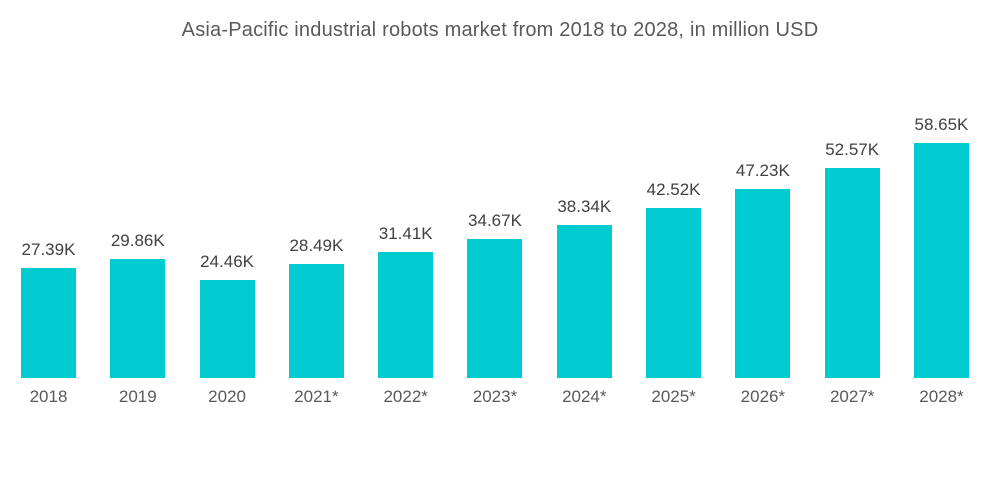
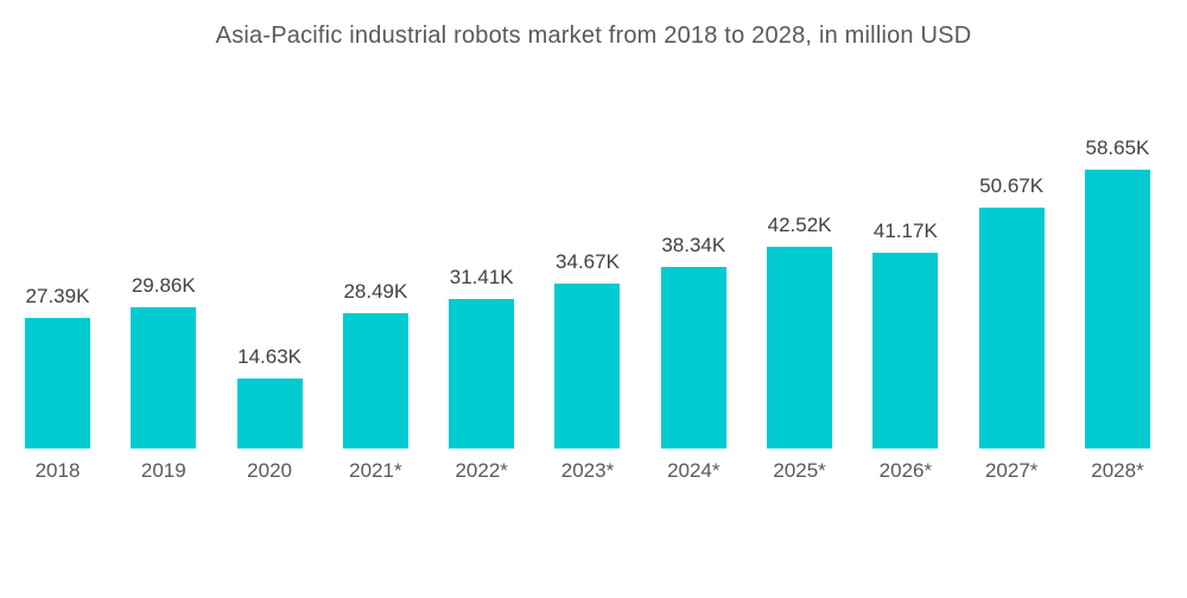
2020: 24.46K -> 14.63K
2026*: 47.23K -> 41.17K
2027*: 52.57K -> 50.67K
